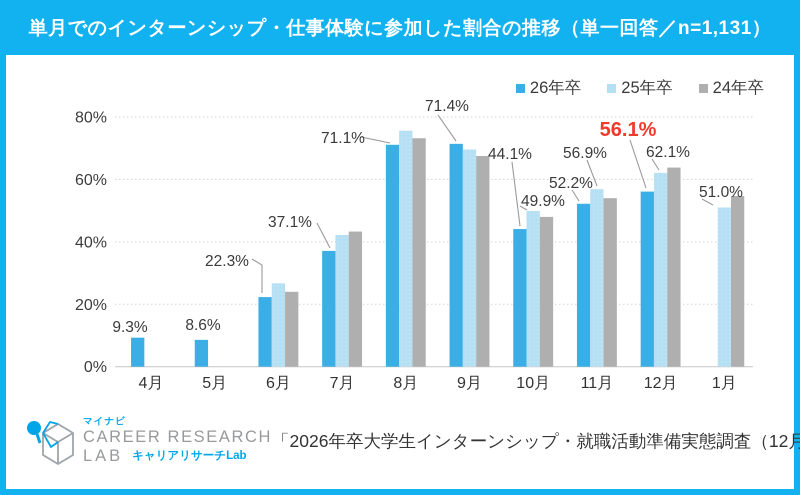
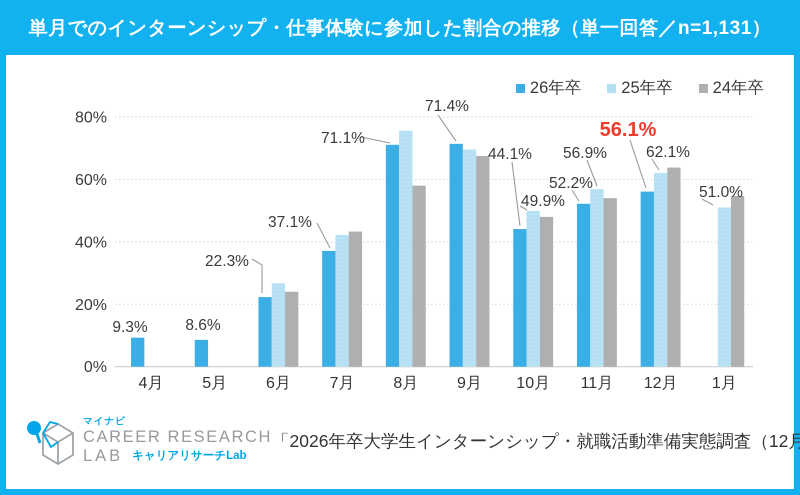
24年卒/8月: 73% -> 58%
